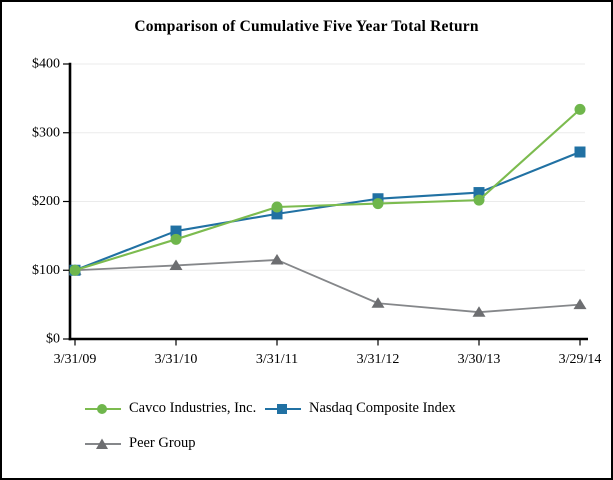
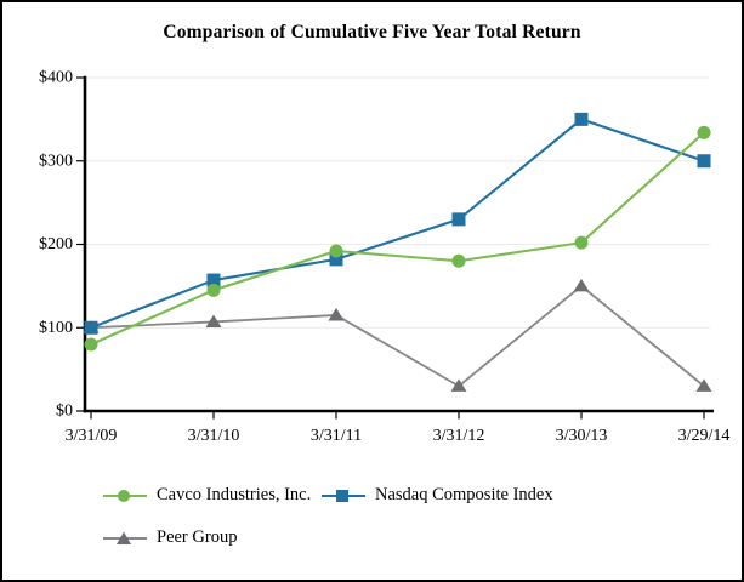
Cavco Industries, Inc./3/31/09: $100 -> $80
Cavco Industries, Inc./3/31/12: $200 -> $180
Nasdaq Composite Index/3/31/12: $200 -> $230
Peer Group/3/31/12: $50 -> $30
Nasdaq Composite Index/3/30/13: $210 -> $350
Peer Group/3/30/13: $40 -> $150
Nasdaq Composite Index/3/29/14: $270 -> $300
Peer Group/3/29/14: $50 -> $30
